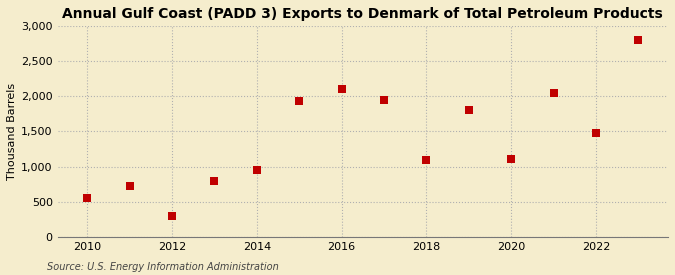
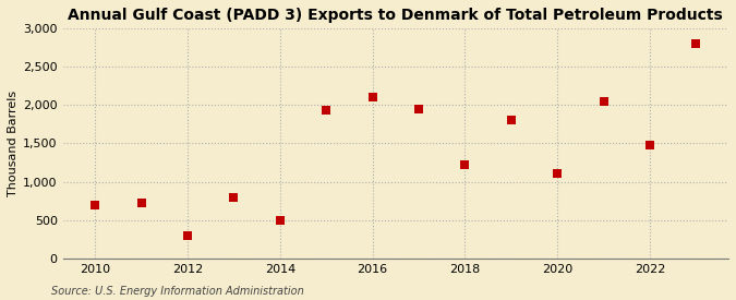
2010: 550 -> 700
2014: 950 -> 500
2018: 1,100 -> 1,220
